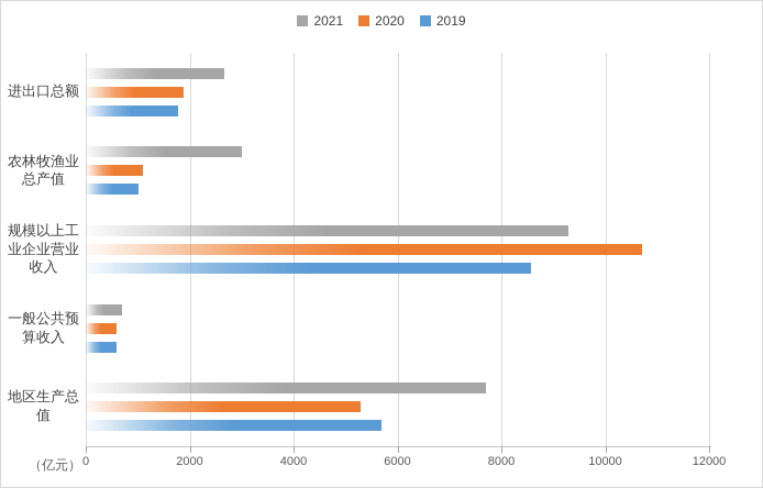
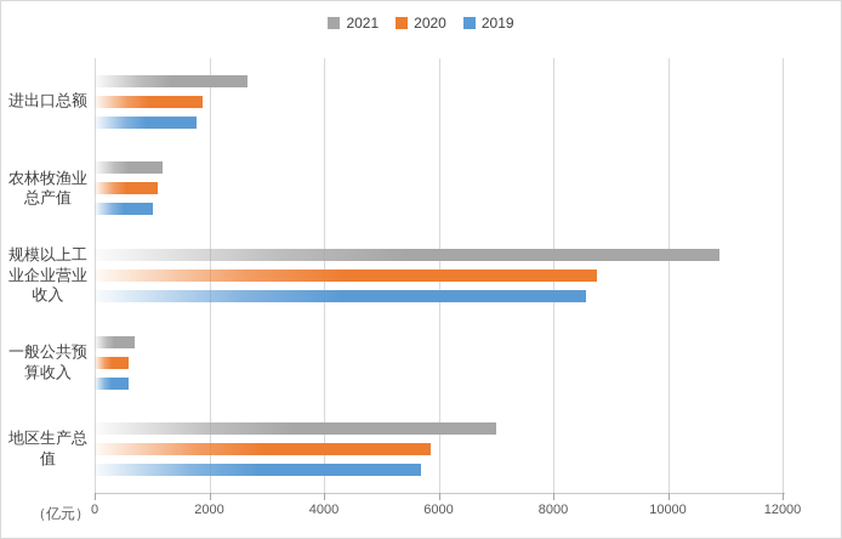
2021/农林牧渔业 总产值: 3000 -> 1200
2021/规模以上工 业企业营业 收入: 9300 -> 10900
2020/规模以上工 业企业营业 收入: 10700 -> 8800
2021/地区生产总 值: 7700 -> 7000
2020/地区生产总 值: 5300 -> 5900
